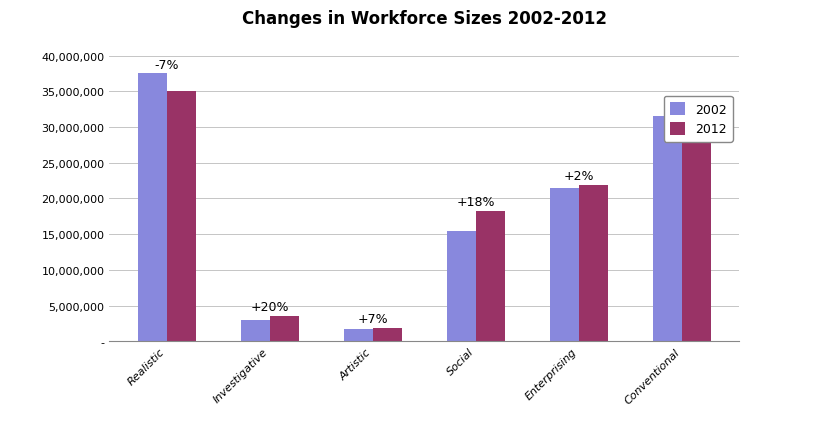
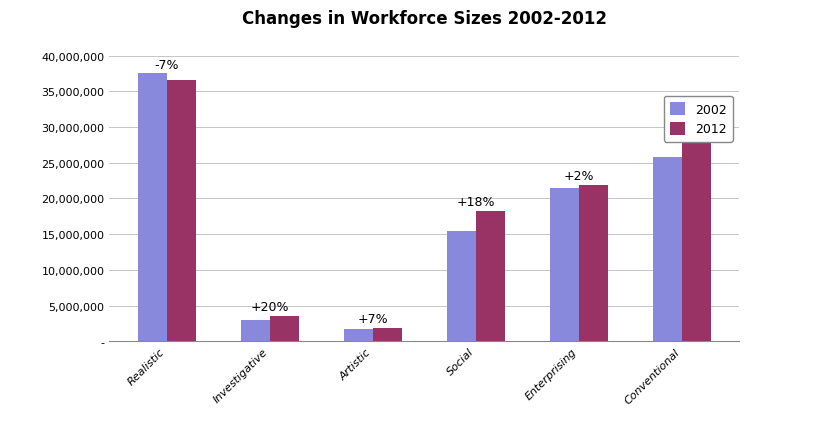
2012/Realistic: 35,000,000 -> 36,600,000
2002/Conventional: 31,500,000 -> 25,800,000
